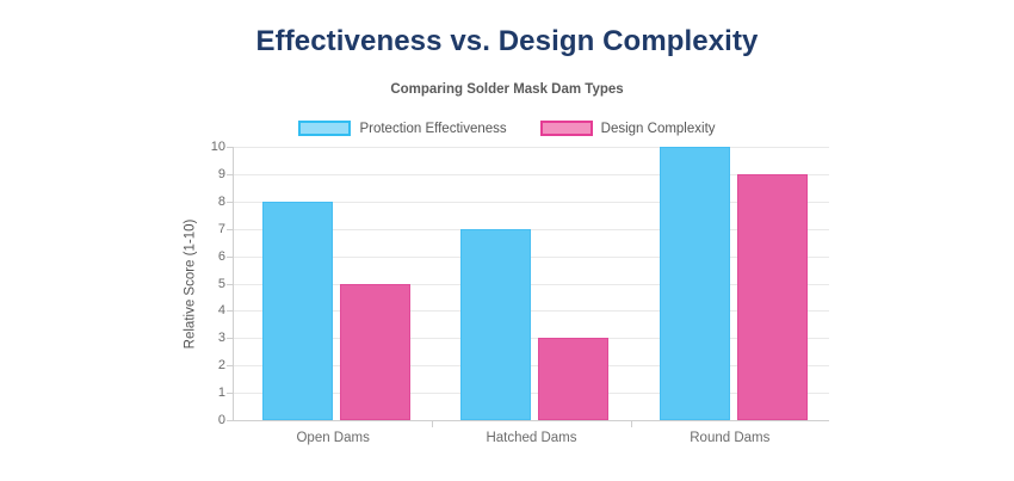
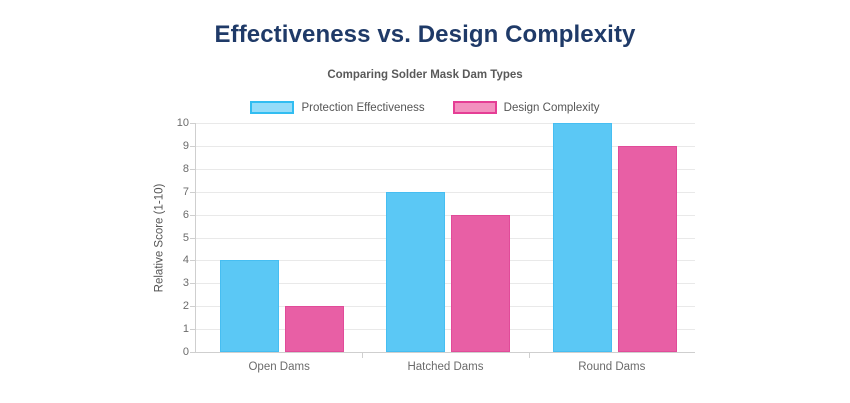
Protection Effectiveness/Open Dams: 8 -> 4
Design Complexity/Open Dams: 5 -> 2
Design Complexity/Hatched Dams: 3 -> 6
